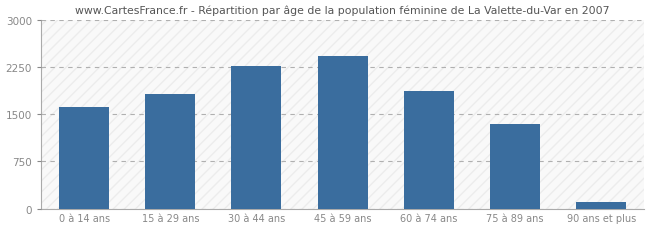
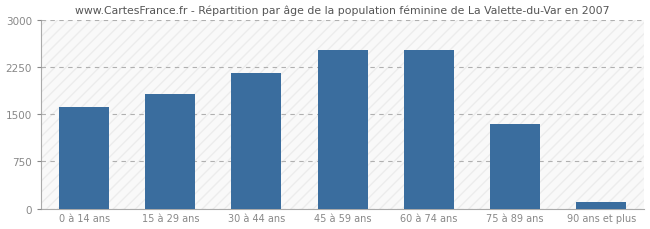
30 à 44 ans: 2270 -> 2160
45 à 59 ans: 2420 -> 2520
60 à 74 ans: 1870 -> 2520
